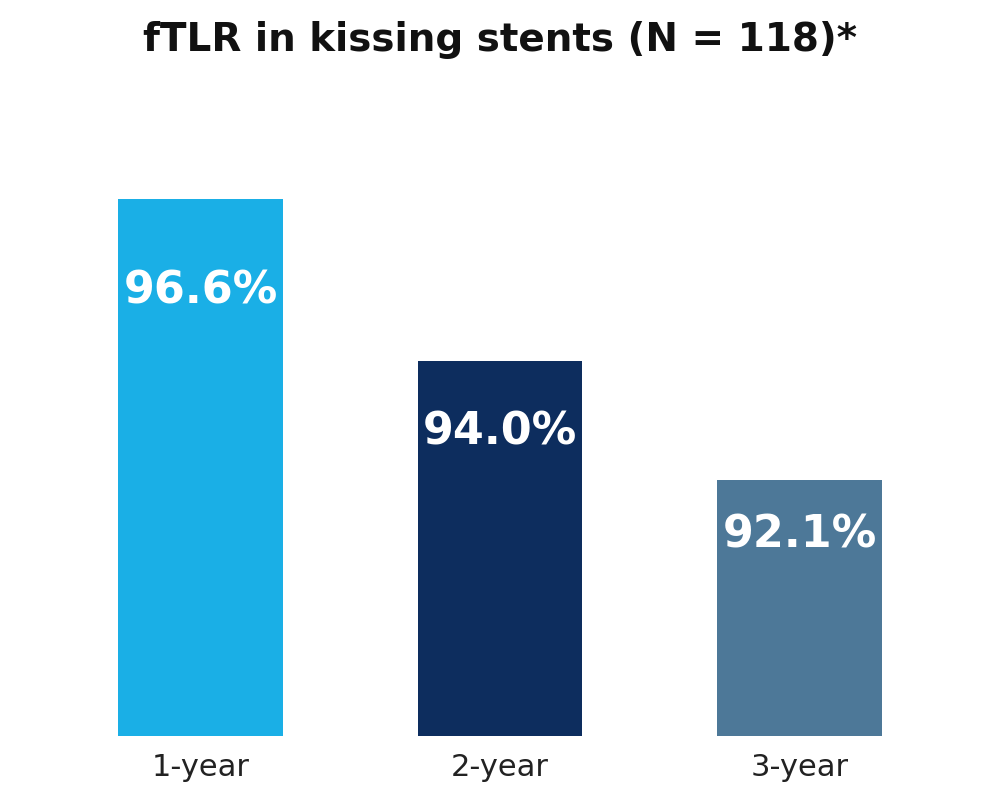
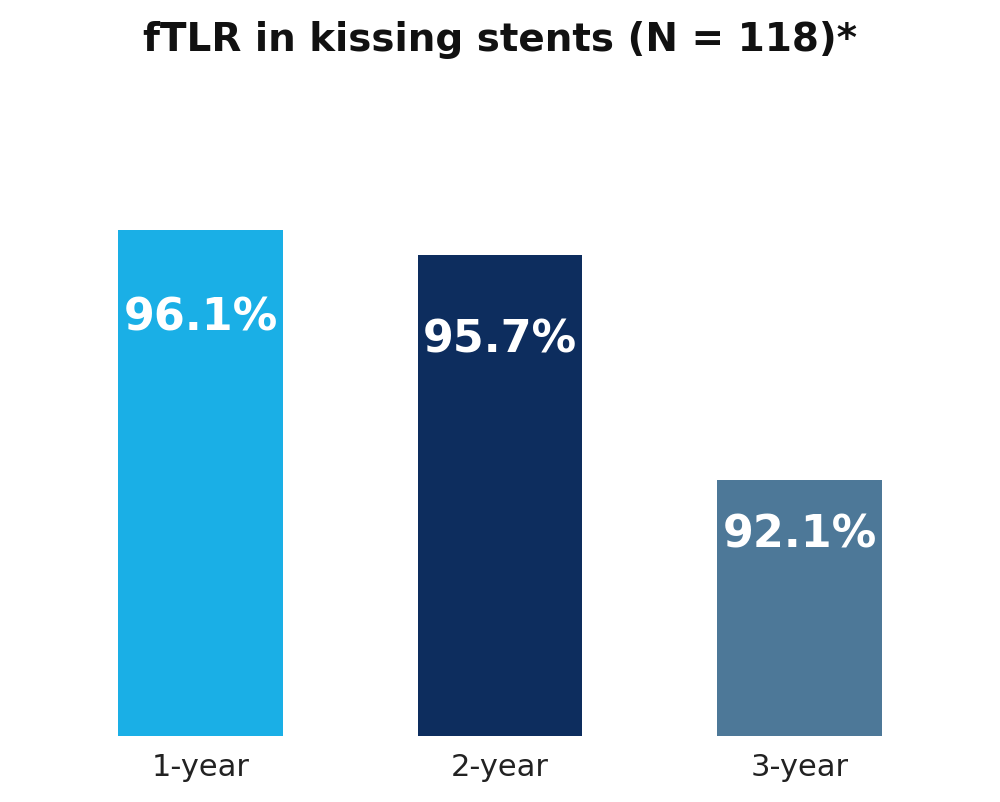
1-year: 96.6% -> 96.1%
2-year: 94.0% -> 95.7%
